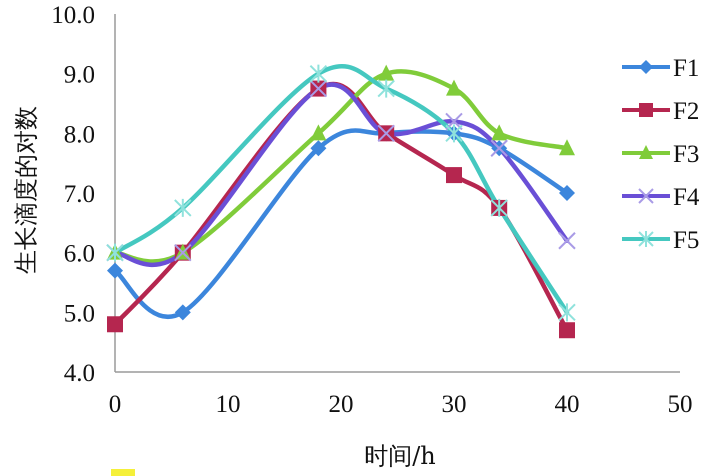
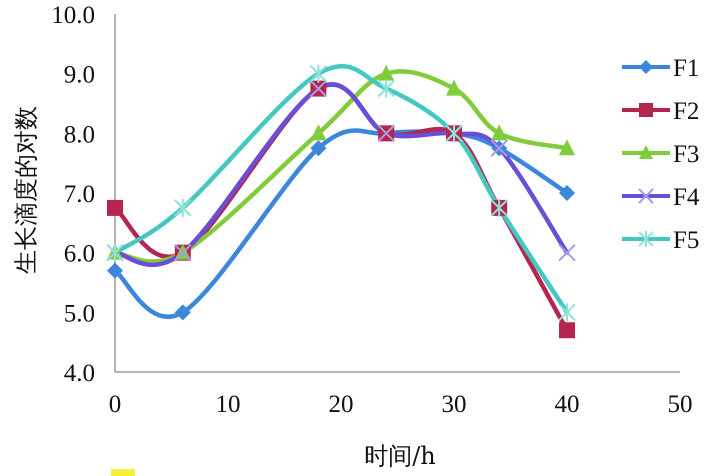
F2/0: 4.8 -> 6.8
F2/30: 7.3 -> 8.0
F4/30: 8.2 -> 8.0
F4/40: 6.2 -> 6.0
